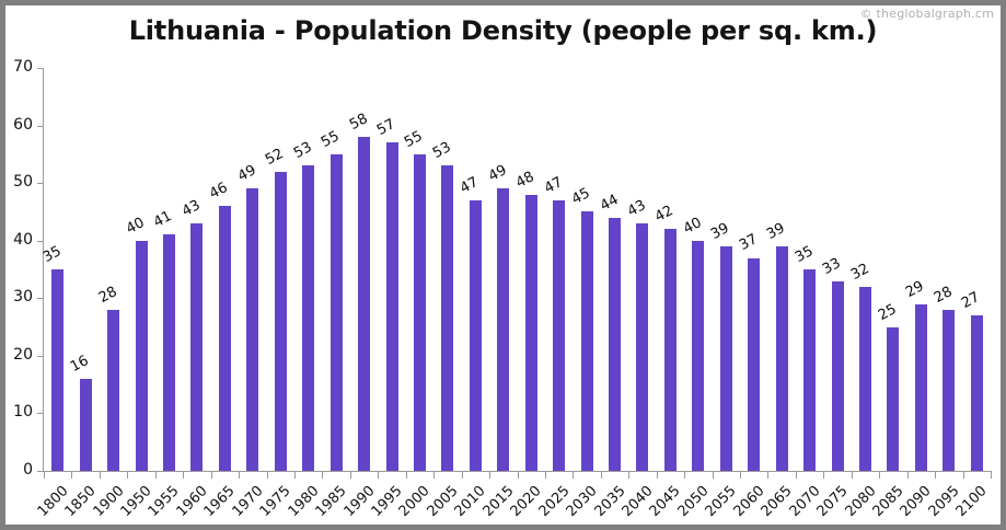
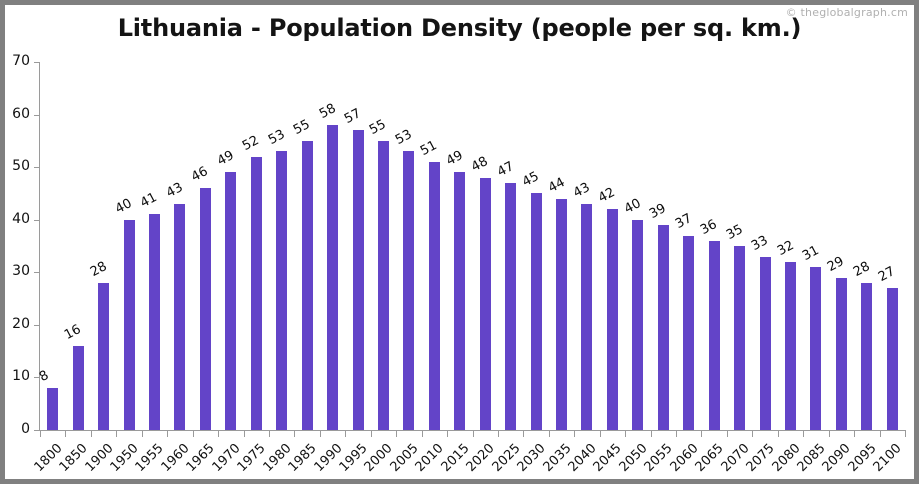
1800: 35 -> 8
2010: 47 -> 51
2065: 39 -> 36
2085: 25 -> 31
